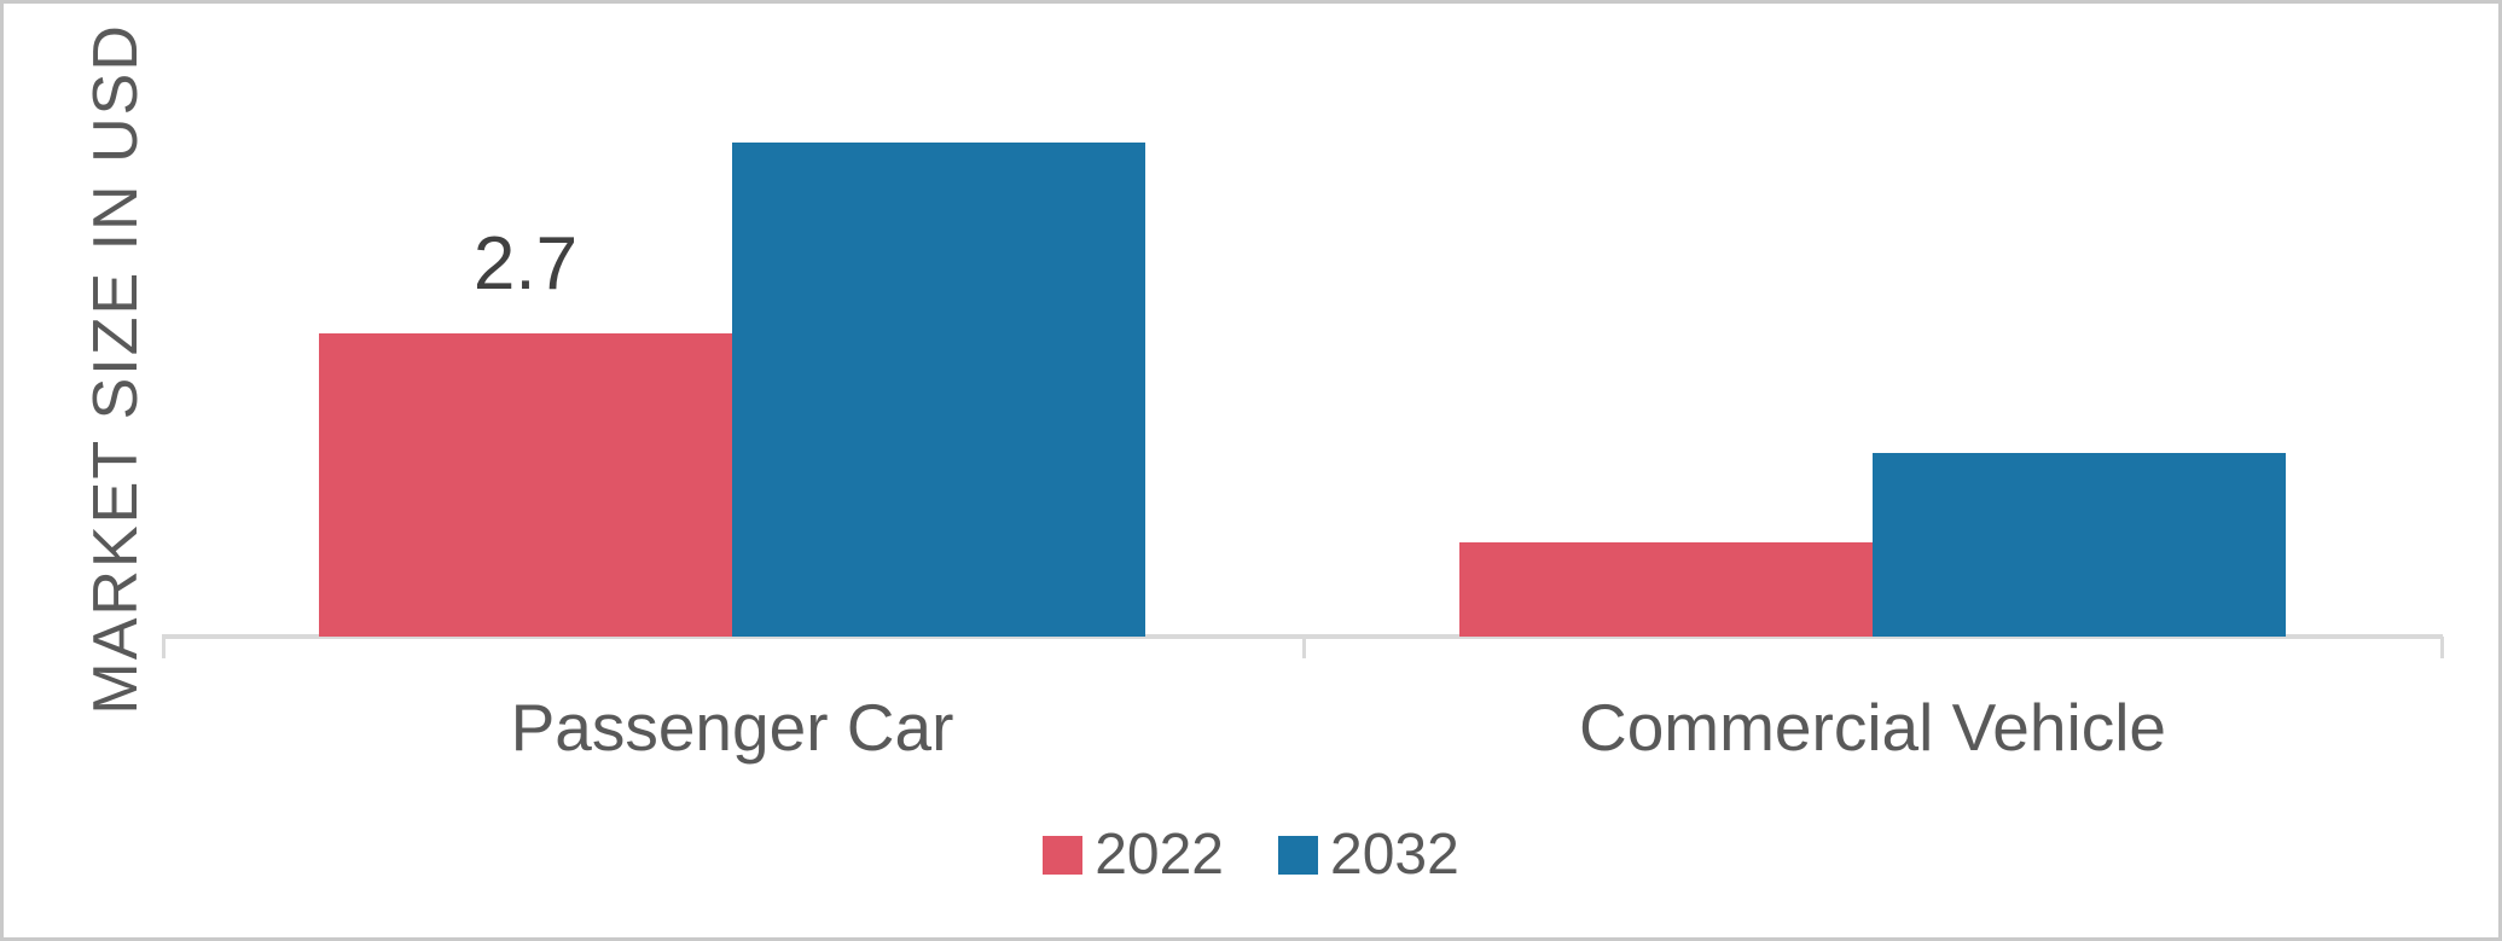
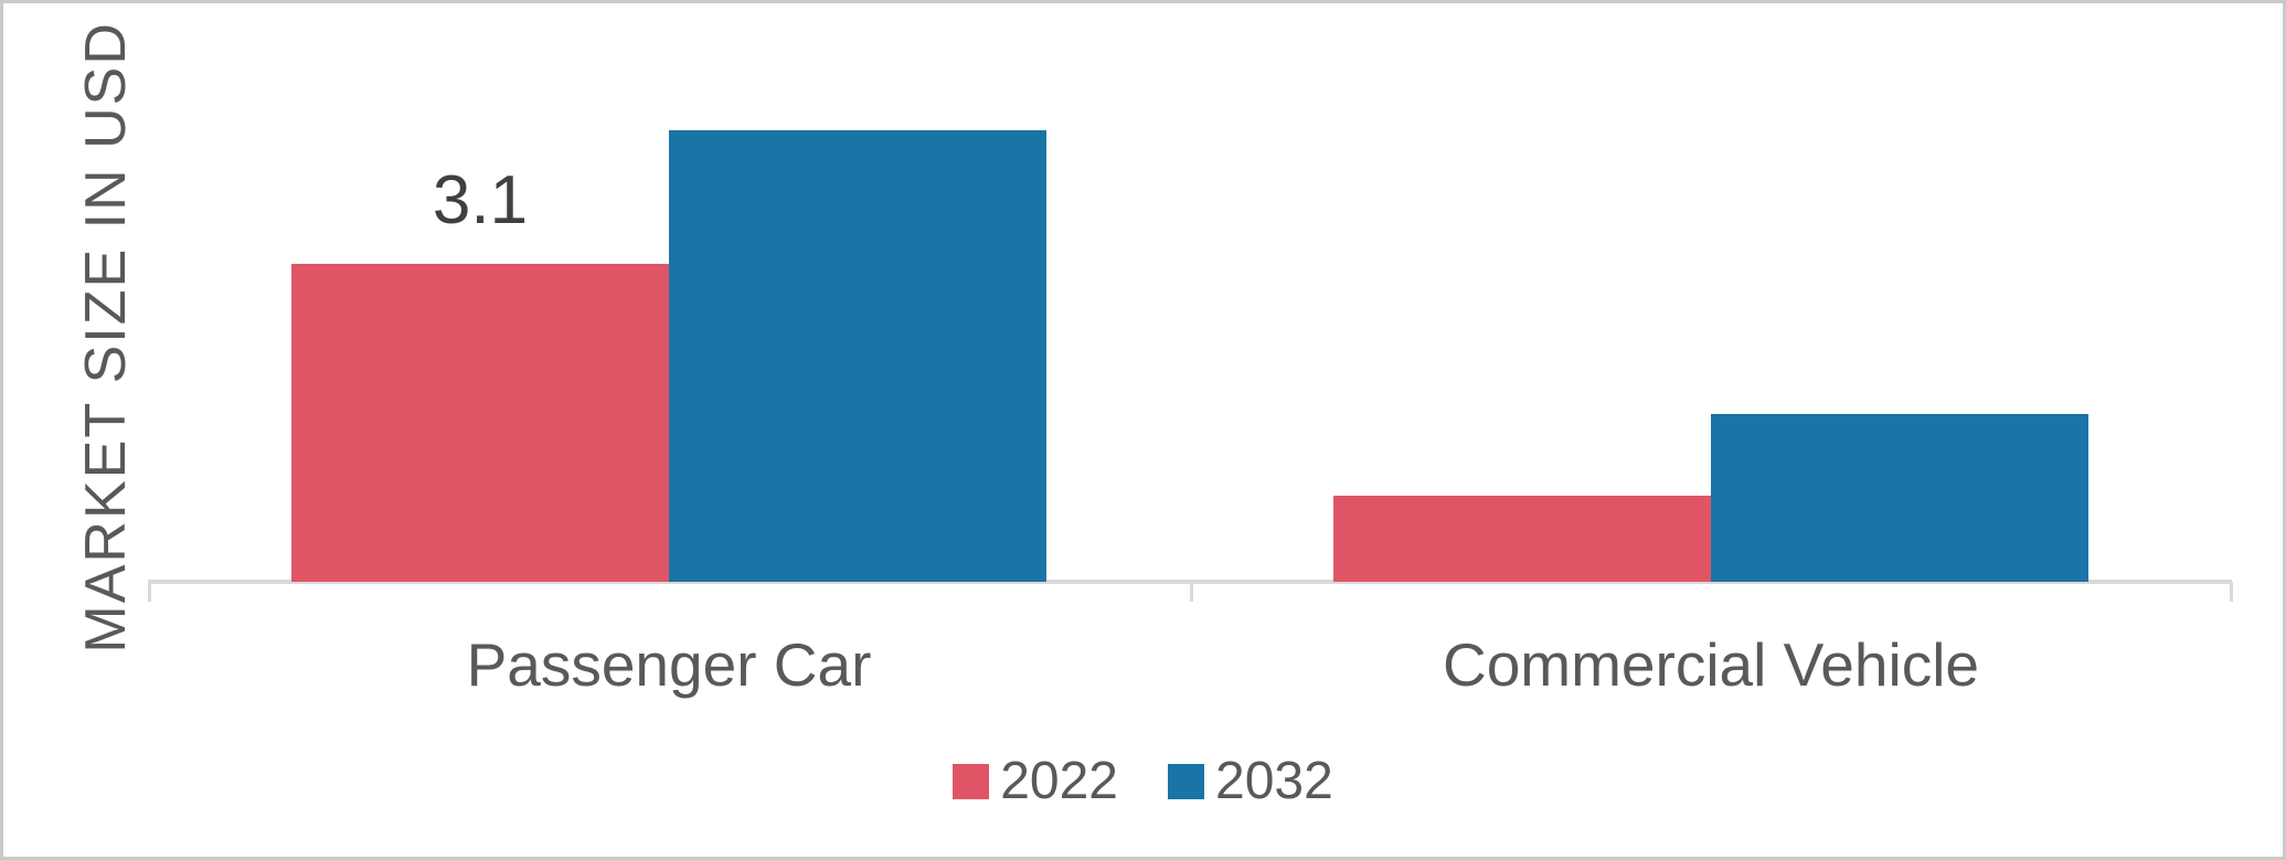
2022/Passenger Car: 2.7 -> 3.1
